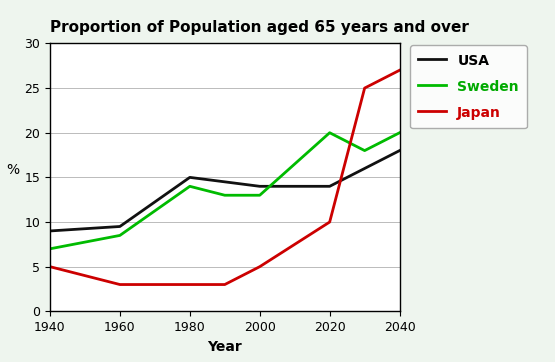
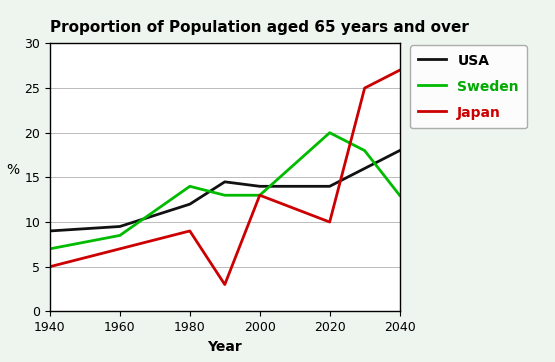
Japan/1960: 3 -> 7
USA/1980: 15.0 -> 12.0
Japan/1980: 3 -> 9
Japan/2000: 5 -> 13
Sweden/2040: 20.0 -> 13.0
